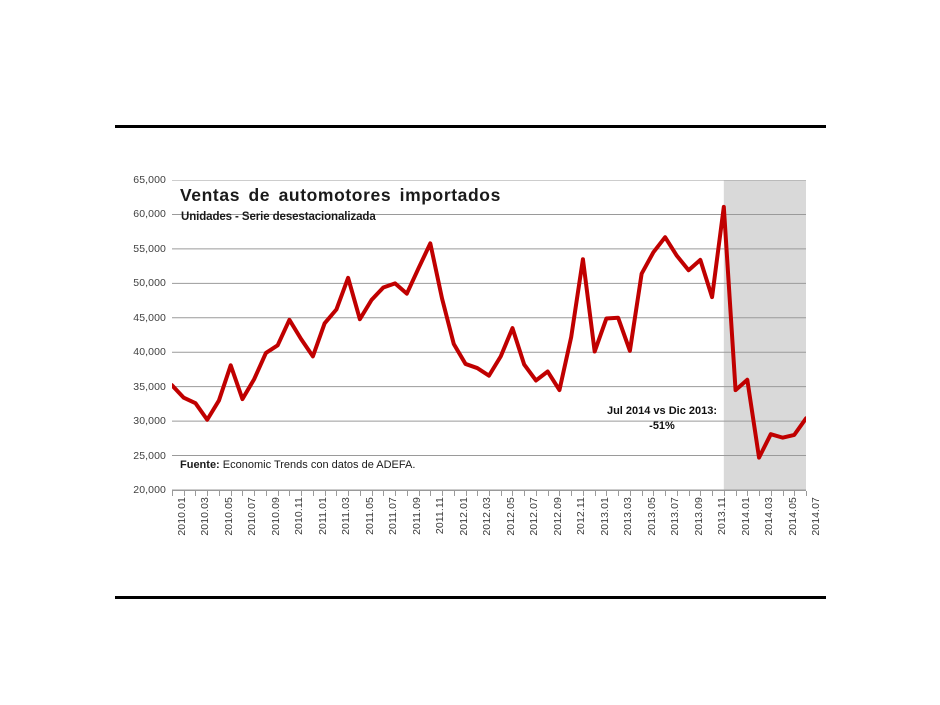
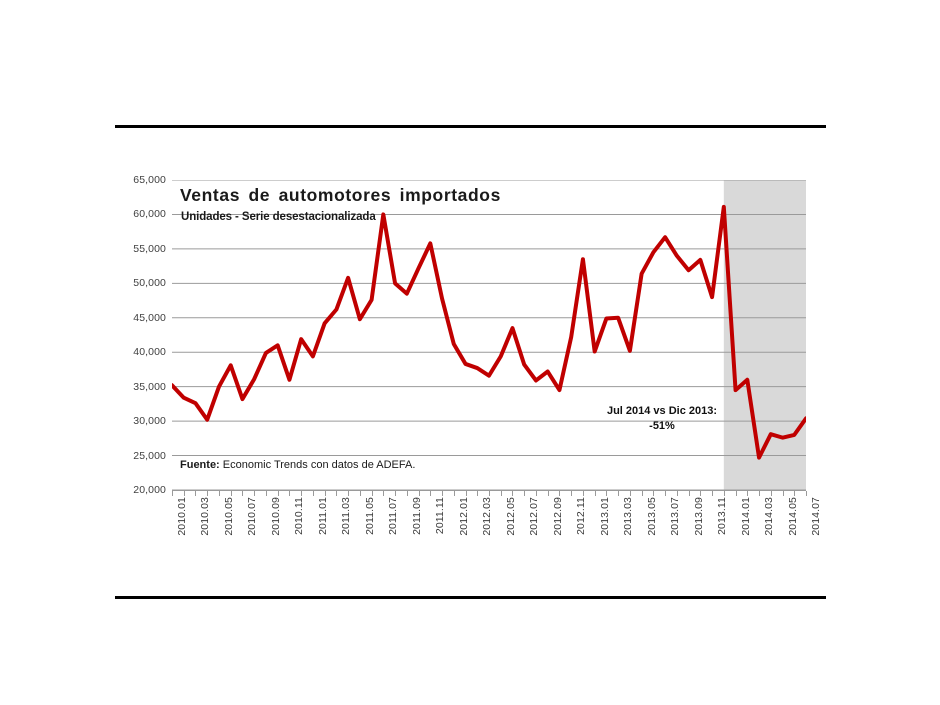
2010.05: 33000 -> 35000
2010.11: 45000 -> 36000
2011.07: 49000 -> 60000
